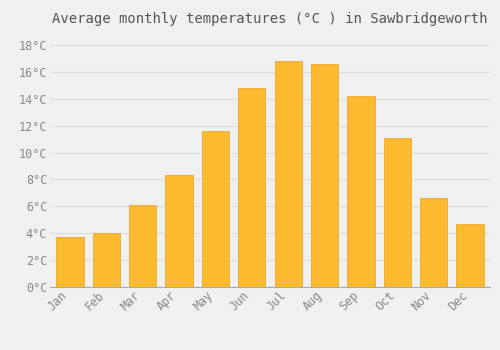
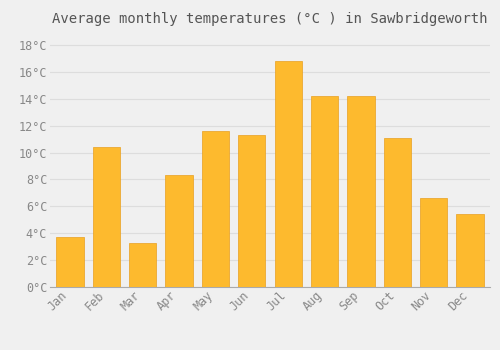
Feb: 4.0°C -> 10.4°C
Mar: 6.1°C -> 3.3°C
Jun: 14.8°C -> 11.3°C
Aug: 16.6°C -> 14.2°C
Dec: 4.7°C -> 5.4°C
